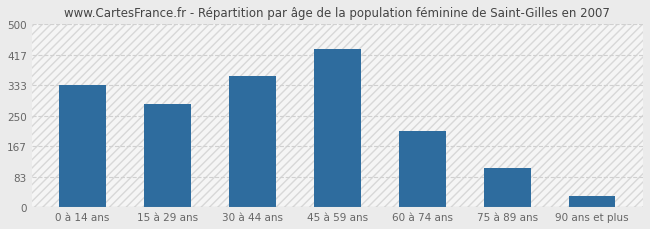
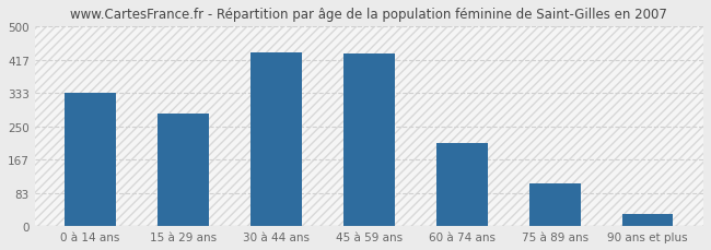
30 à 44 ans: 358 -> 435
